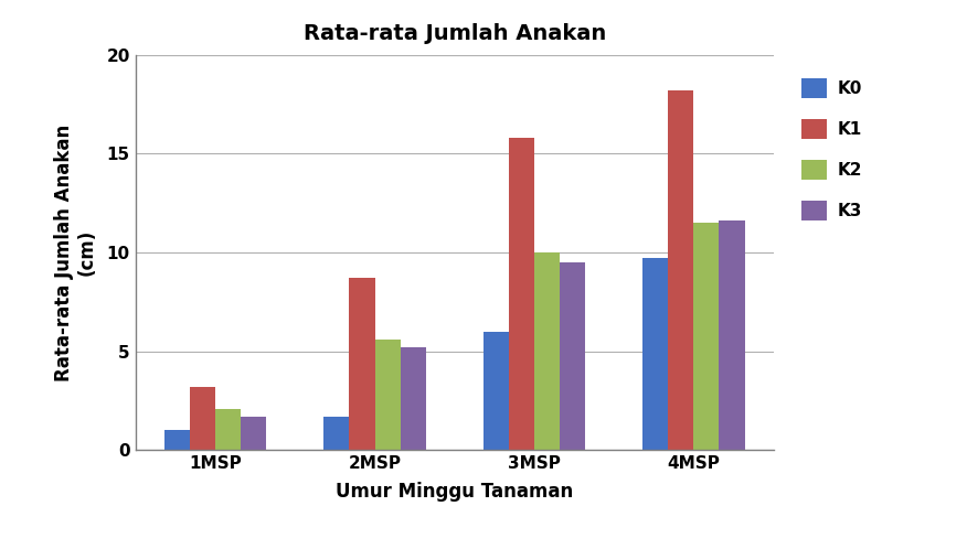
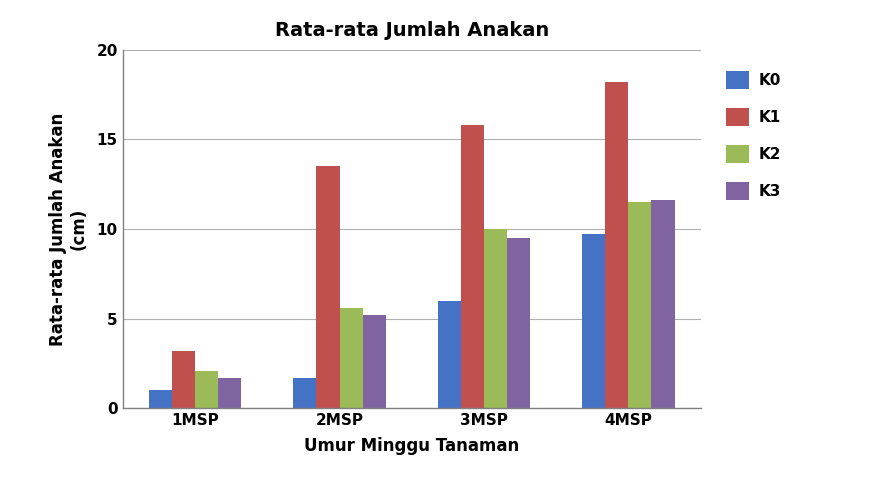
K1/2MSP: 8.7 -> 13.5
